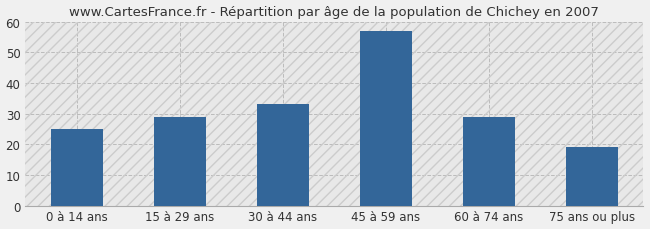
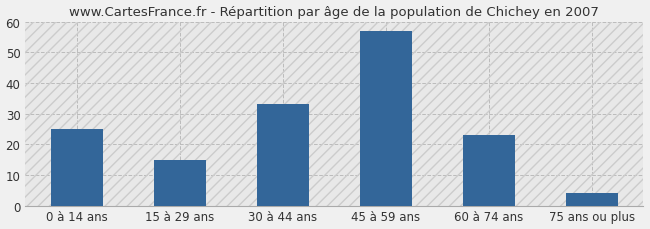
15 à 29 ans: 29 -> 15
60 à 74 ans: 29 -> 23
75 ans ou plus: 19 -> 4
